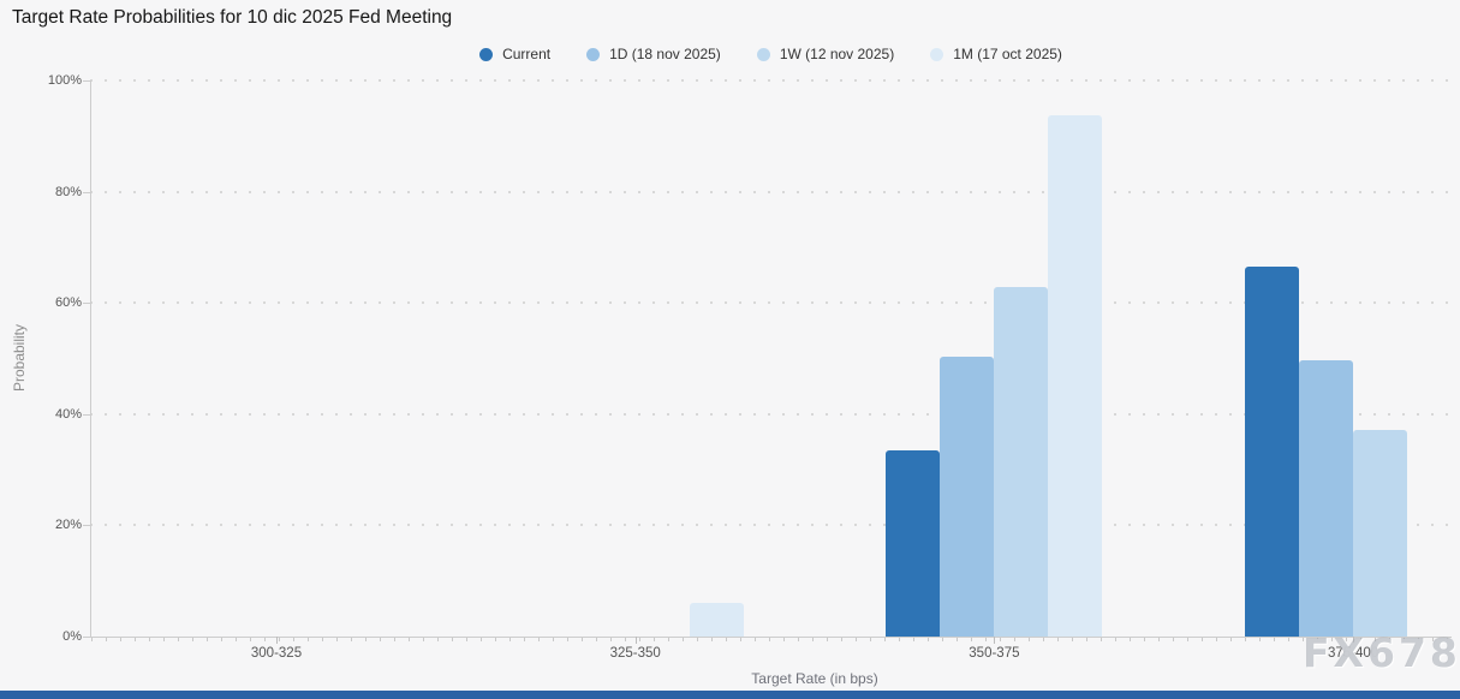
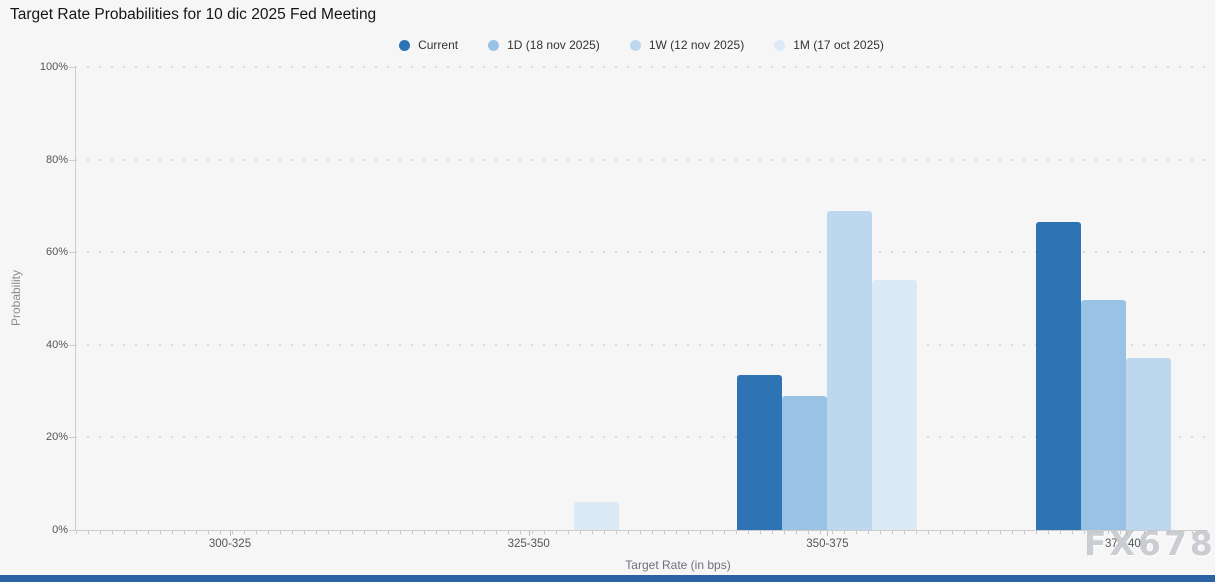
1D (18 nov 2025)/350-375: 50% -> 29%
1W (12 nov 2025)/350-375: 63% -> 69%
1M (17 oct 2025)/350-375: 94% -> 54%
